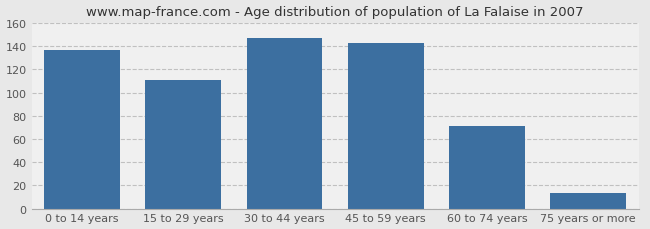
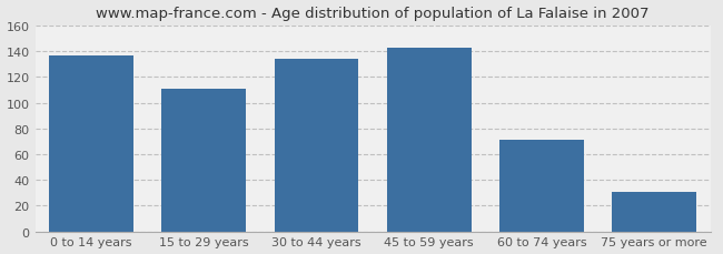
30 to 44 years: 147 -> 134
75 years or more: 13 -> 31
